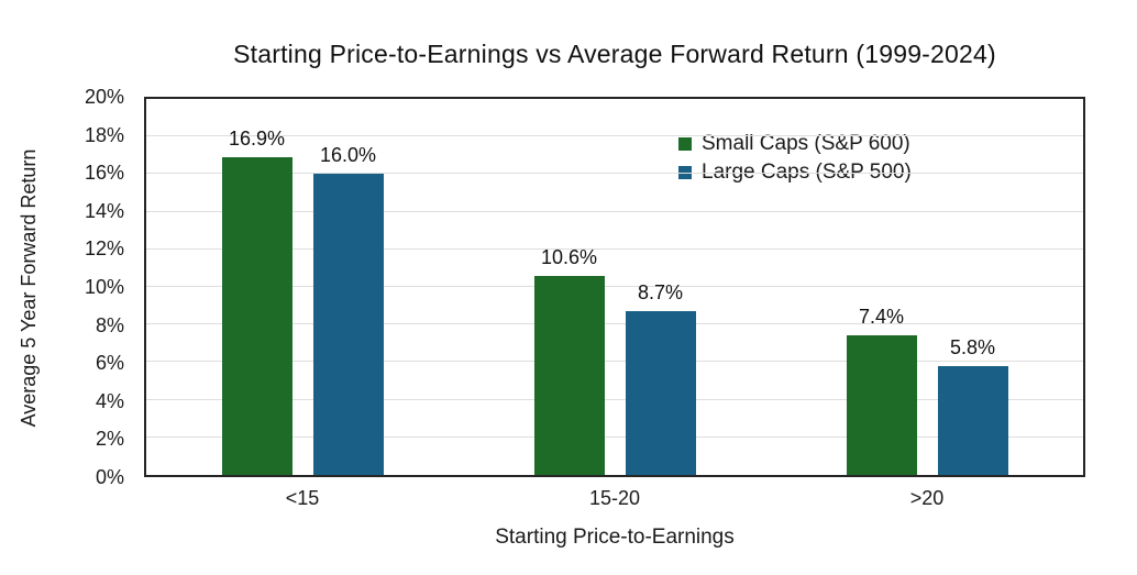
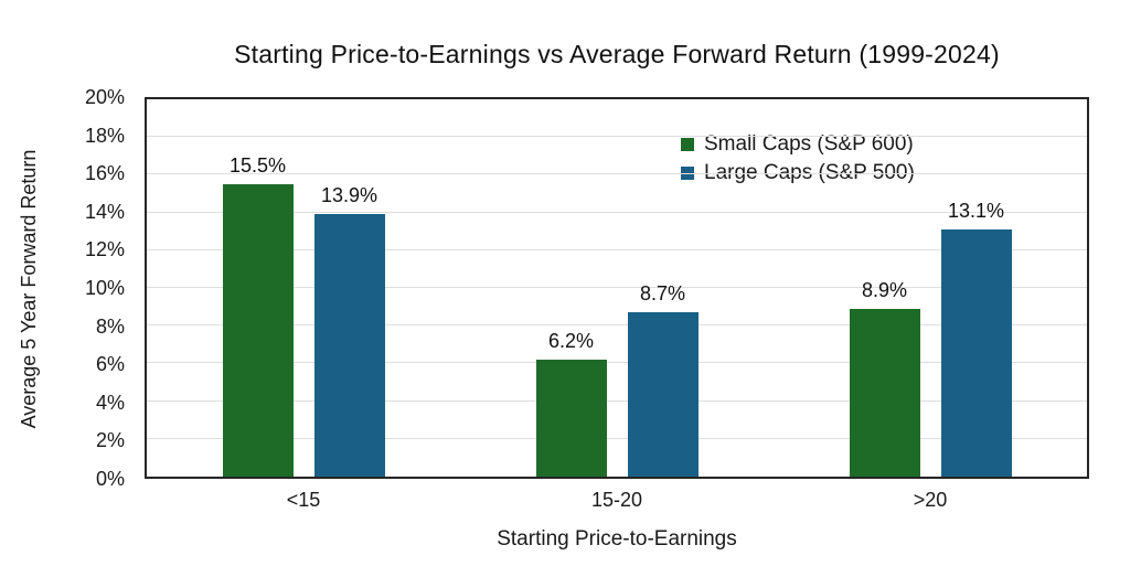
Small Caps (S&P 600)/<15: 16.9% -> 15.5%
Large Caps (S&P 500)/<15: 16.0% -> 13.9%
Small Caps (S&P 600)/15-20: 10.6% -> 6.2%
Small Caps (S&P 600)/>20: 7.4% -> 8.9%
Large Caps (S&P 500)/>20: 5.8% -> 13.1%
